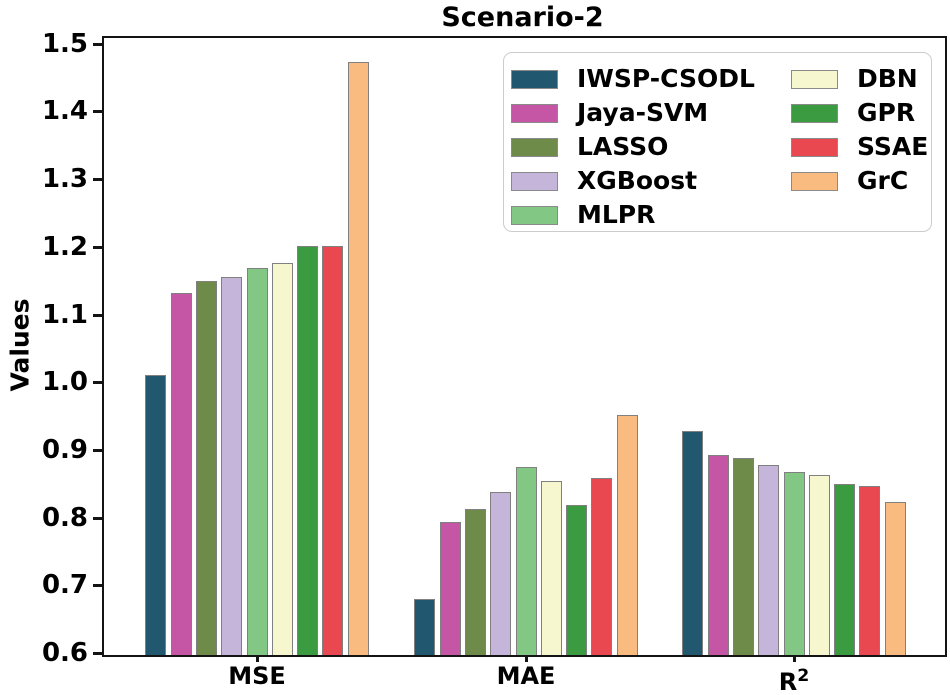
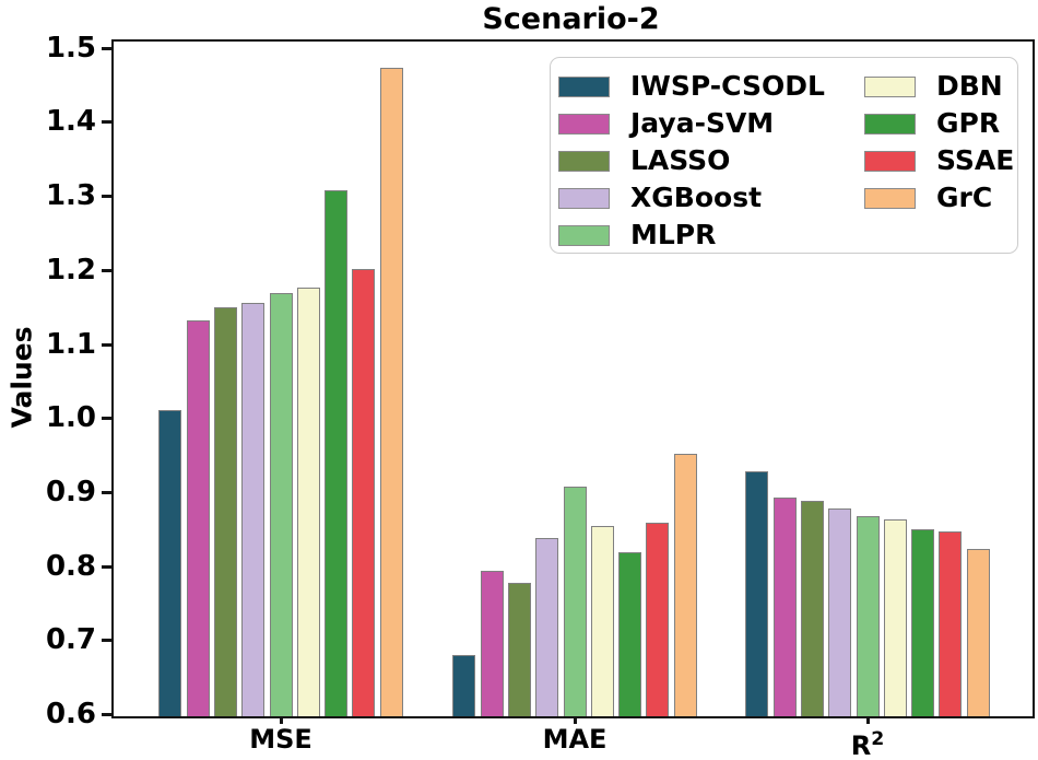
GPR/MSE: 1.20 -> 1.31
LASSO/MAE: 0.81 -> 0.78
MLPR/MAE: 0.88 -> 0.91
